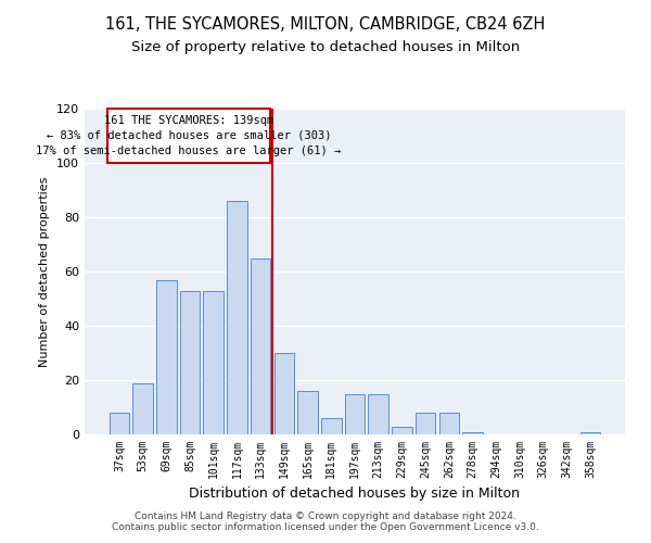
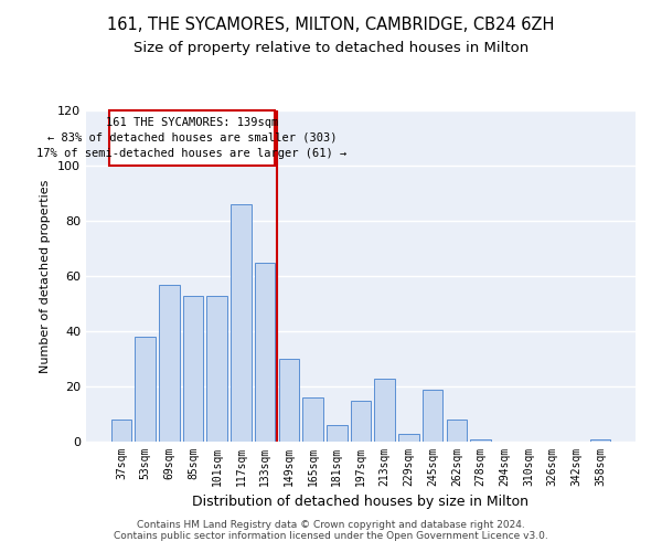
53sqm: 19 -> 38
213sqm: 15 -> 23
245sqm: 8 -> 19
